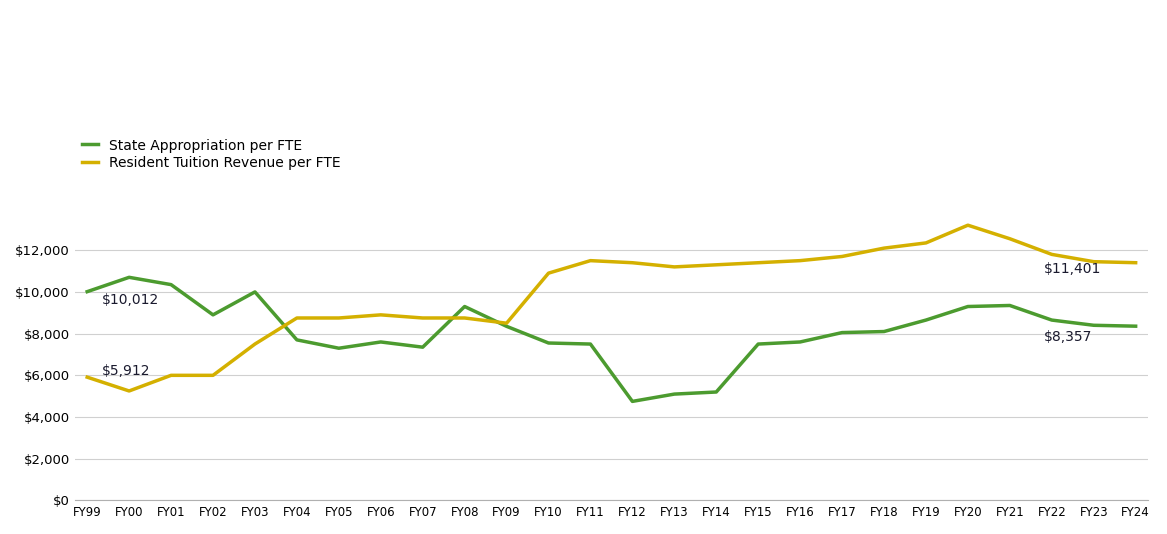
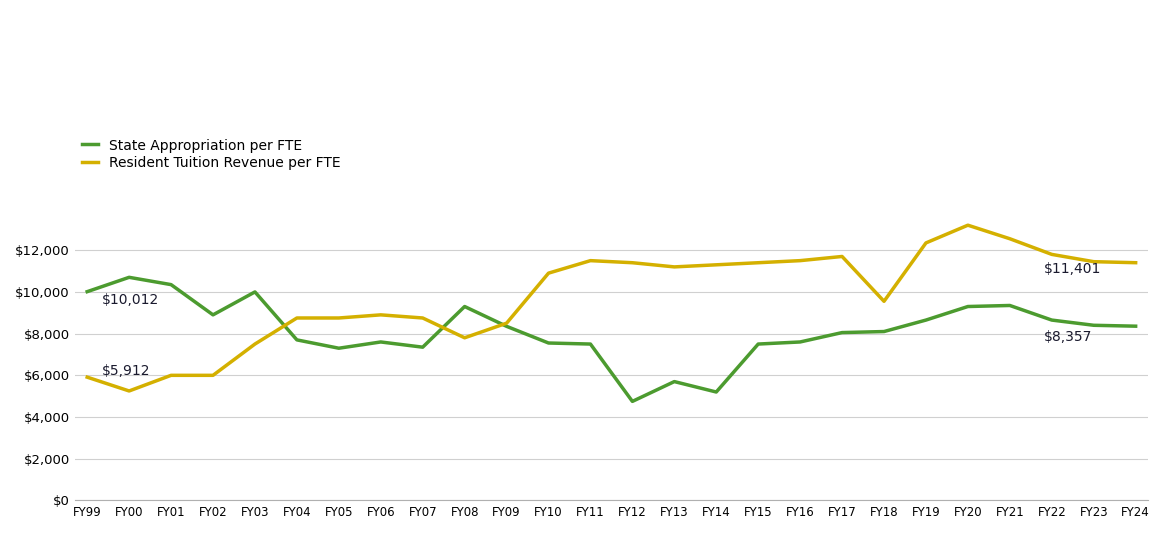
Resident Tuition Revenue per FTE/FY08: $8,750 -> $7,800
State Appropriation per FTE/FY13: $5,100 -> $5,700
Resident Tuition Revenue per FTE/FY18: $12,100 -> $9,550
